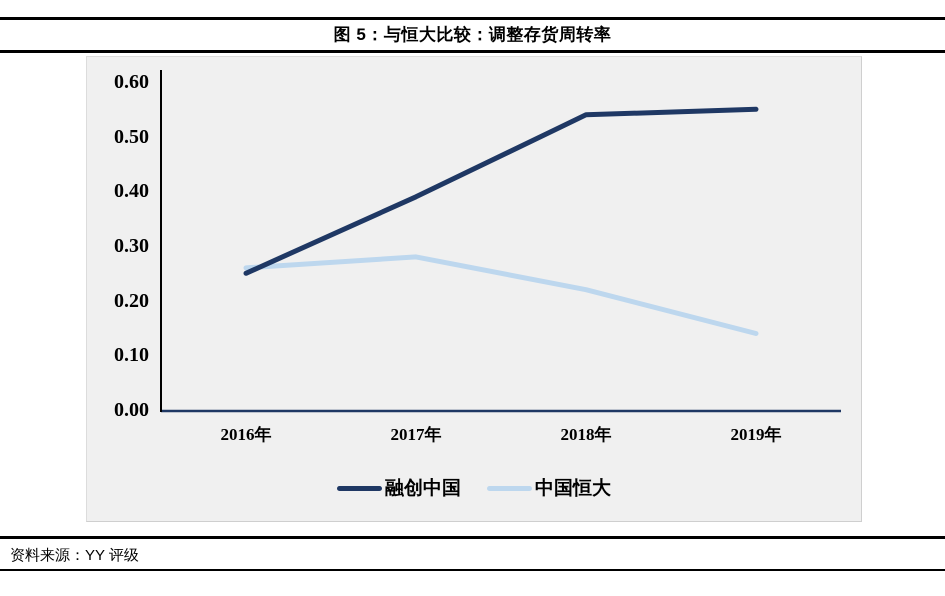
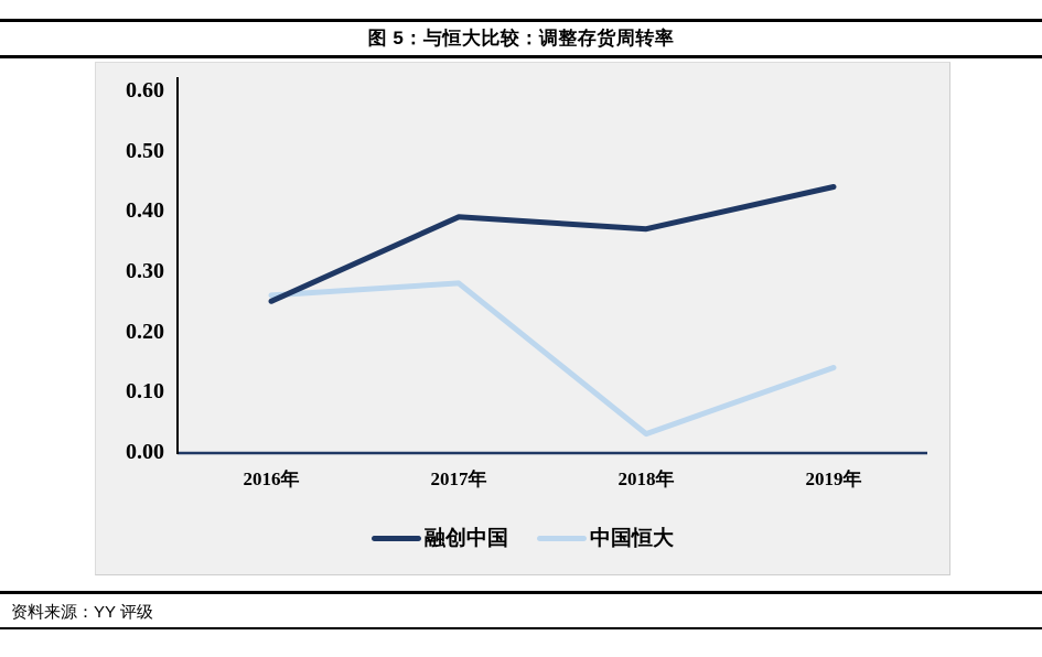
融创中国/2018年: 0.54 -> 0.37
中国恒大/2018年: 0.22 -> 0.03
融创中国/2019年: 0.55 -> 0.44
